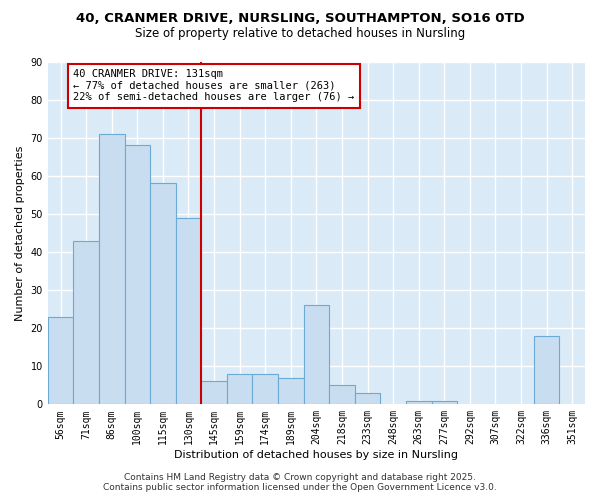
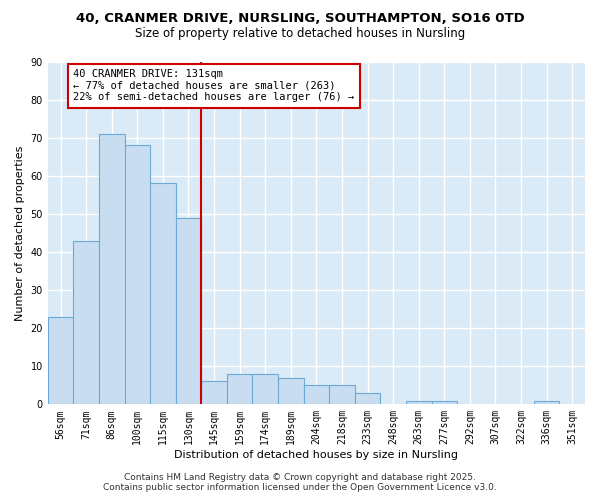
204sqm: 26 -> 5
336sqm: 18 -> 1
